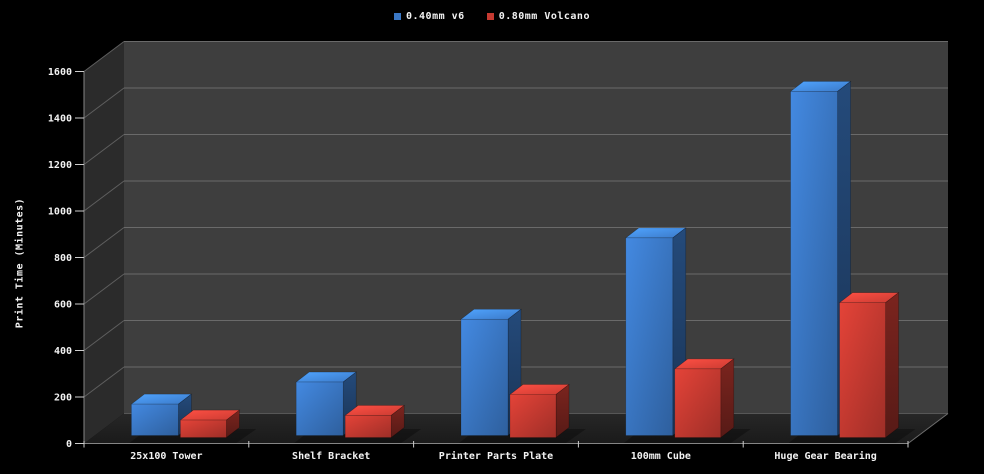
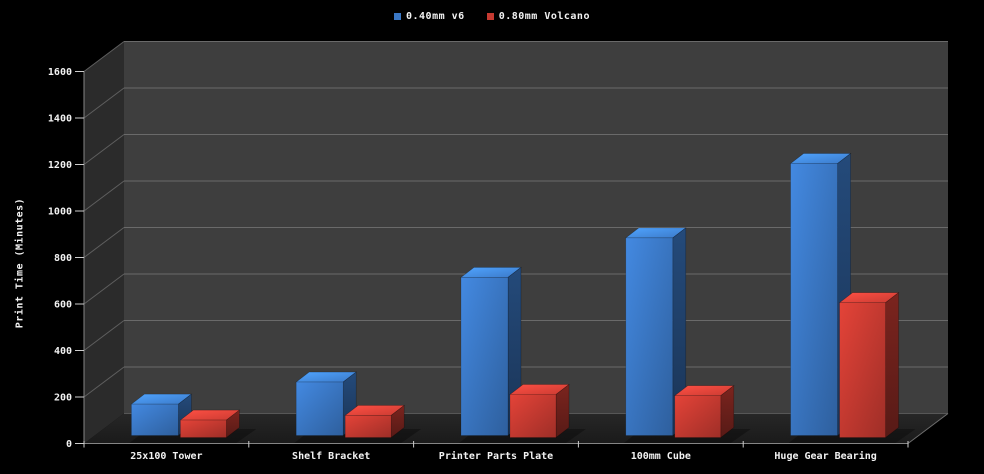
0.40mm v6/Printer Parts Plate: 500 -> 680
0.80mm Volcano/100mm Cube: 300 -> 180
0.40mm v6/Huge Gear Bearing: 1480 -> 1170
